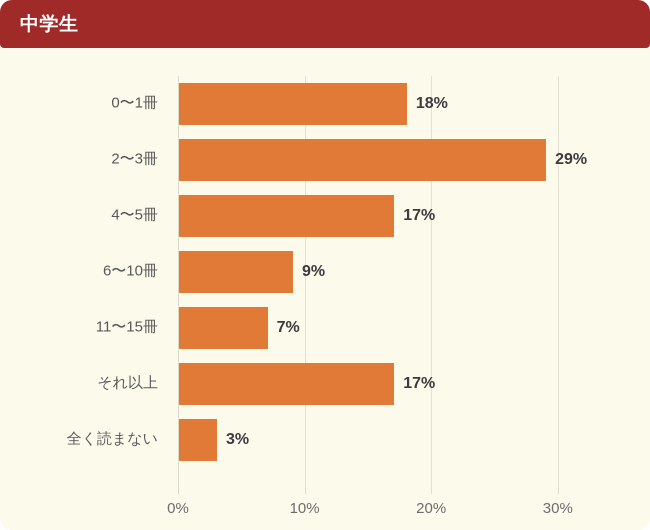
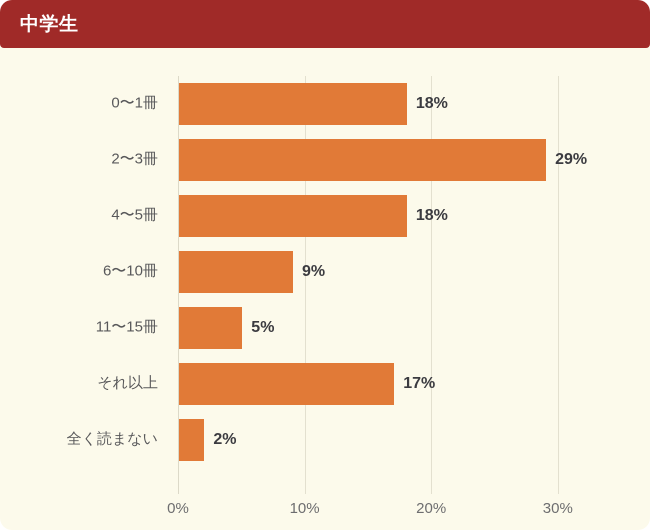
4〜5冊: 17% -> 18%
11〜15冊: 7% -> 5%
全く読まない: 3% -> 2%
